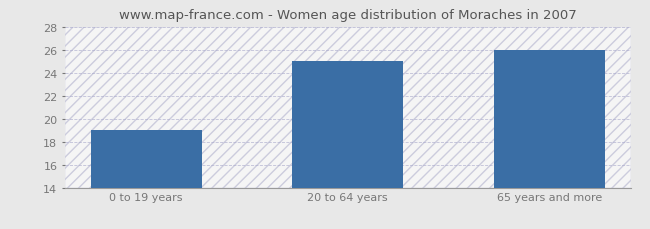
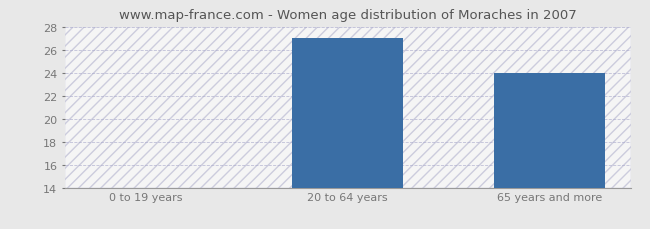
0 to 19 years: 19 -> 14
20 to 64 years: 25 -> 27
65 years and more: 26 -> 24
